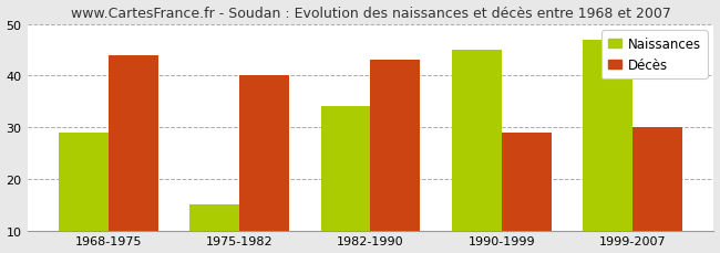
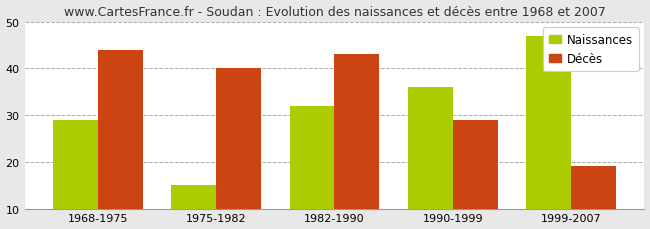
Naissances/1982-1990: 34 -> 32
Naissances/1990-1999: 45 -> 36
Décès/1999-2007: 30 -> 19
